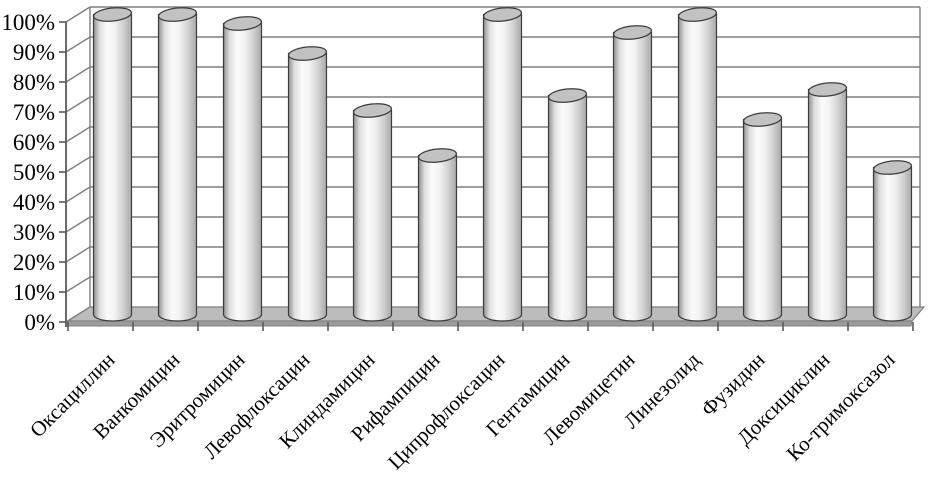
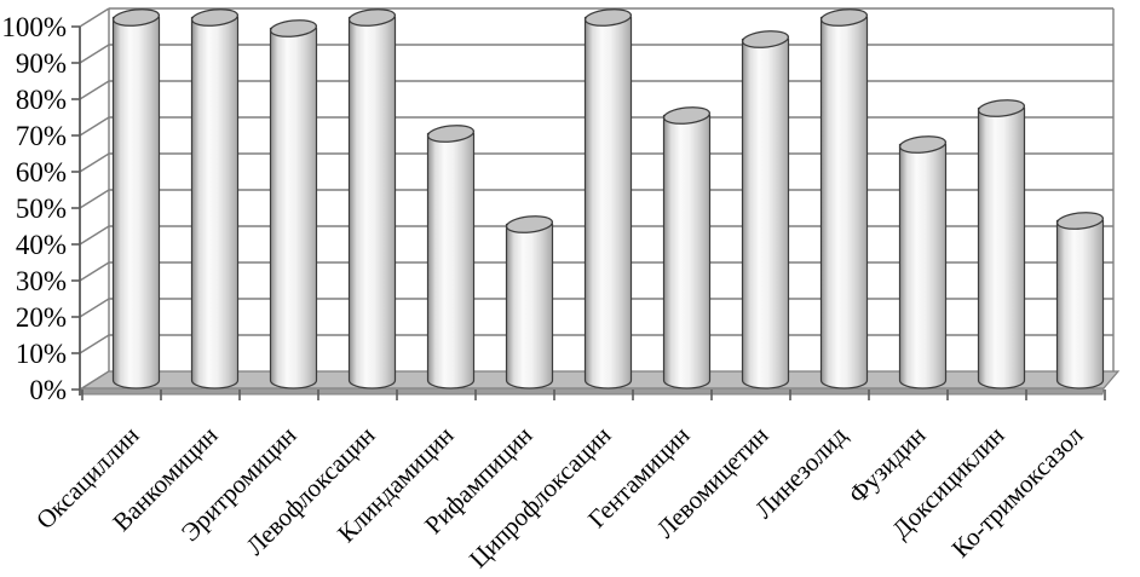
Левофлоксацин: 87% -> 100%
Рифампицин: 53% -> 43%
Ко-тримоксазол: 49% -> 44%
